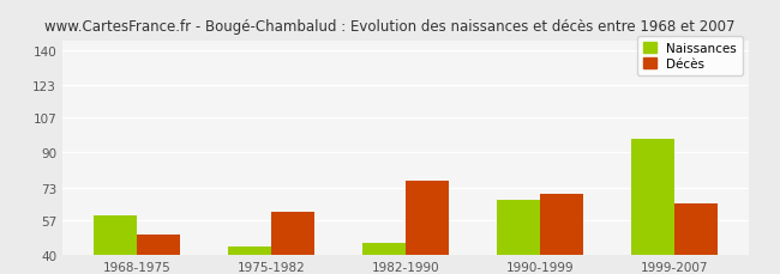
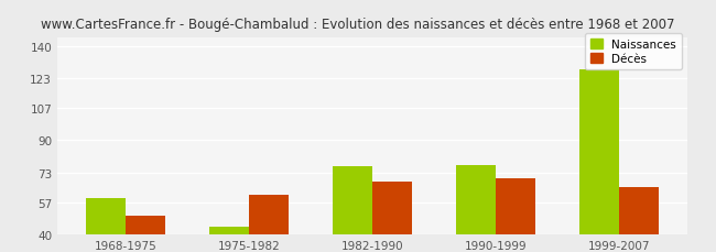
Naissances/1982-1990: 46 -> 76
Décès/1982-1990: 76 -> 68
Naissances/1990-1999: 67 -> 77
Naissances/1999-2007: 97 -> 128
